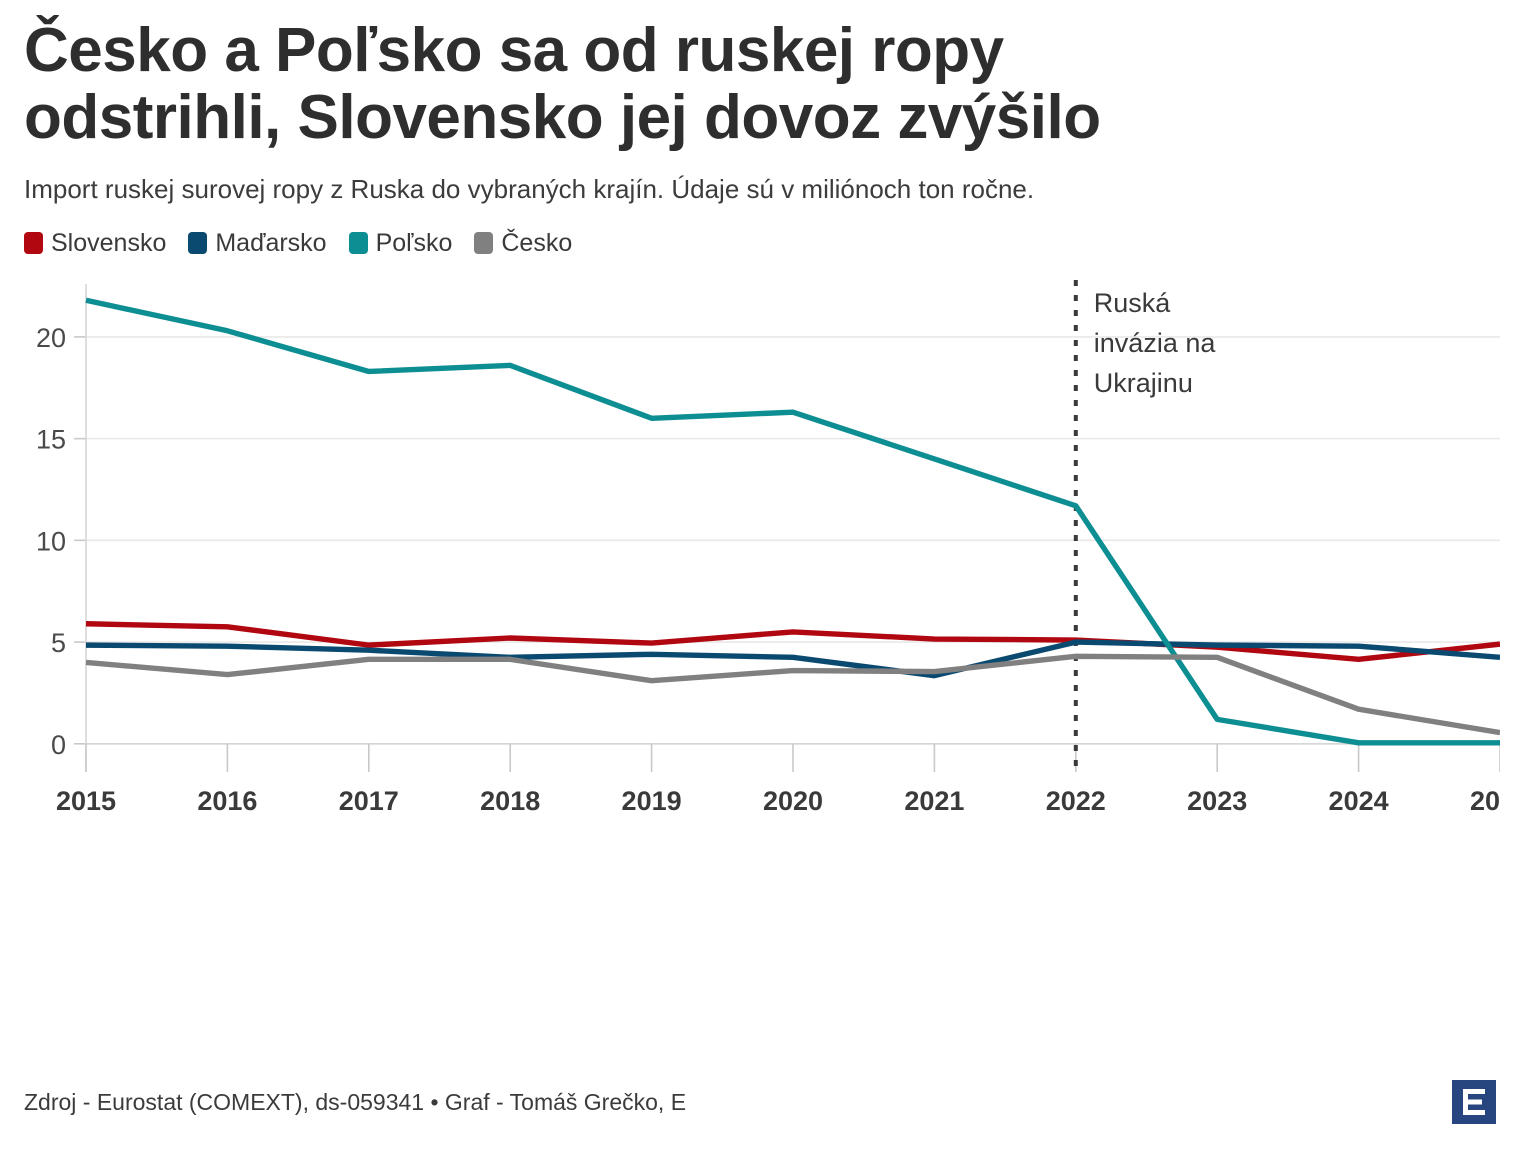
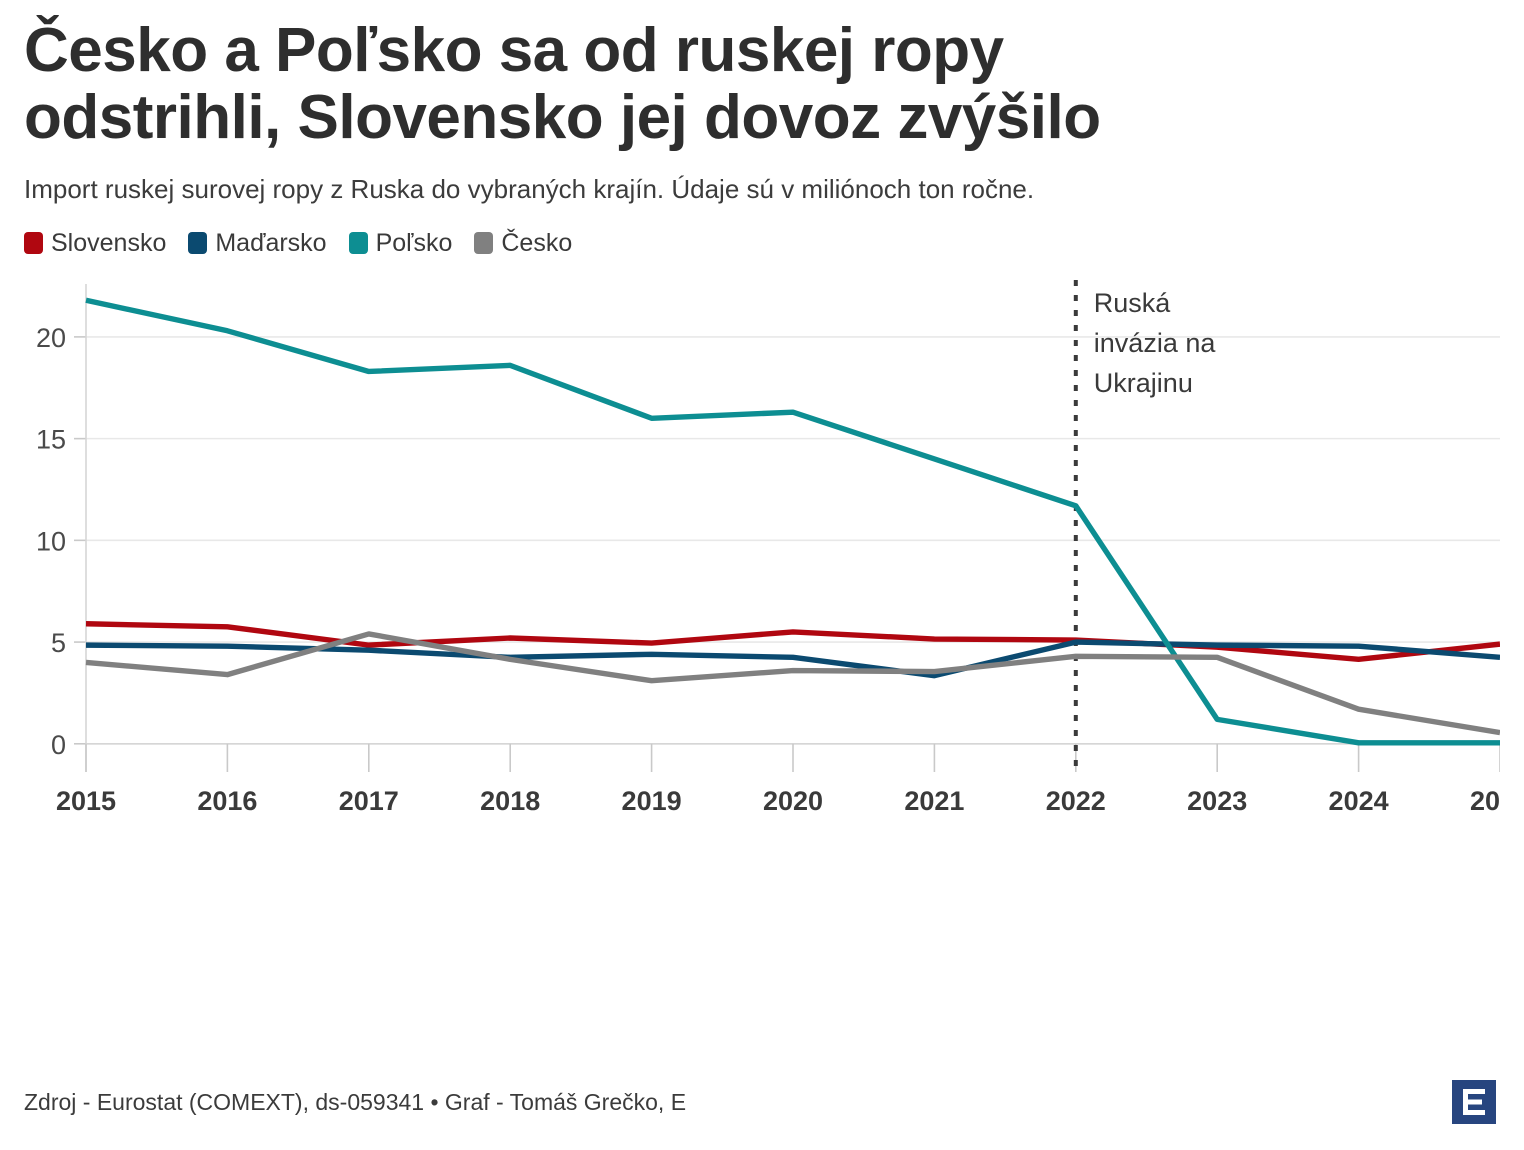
Česko/2017: 4.2 -> 5.4
